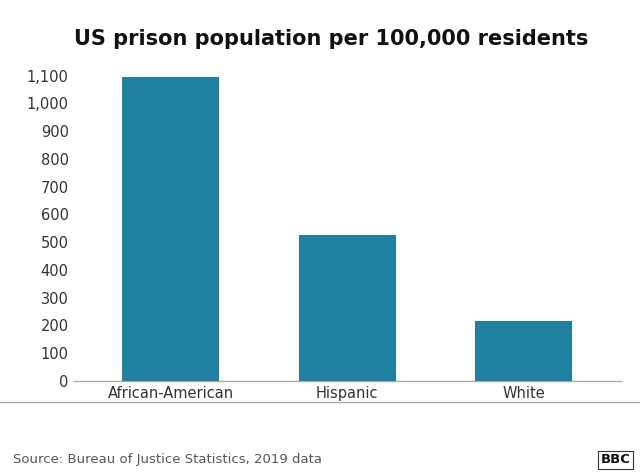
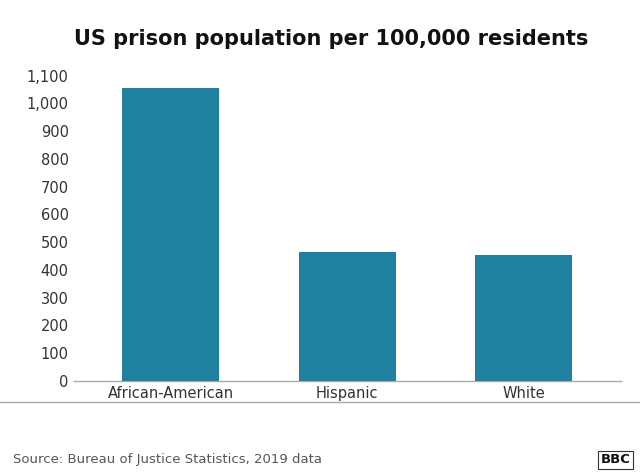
African-American: 1,096 -> 1,055
Hispanic: 525 -> 465
White: 214 -> 455
